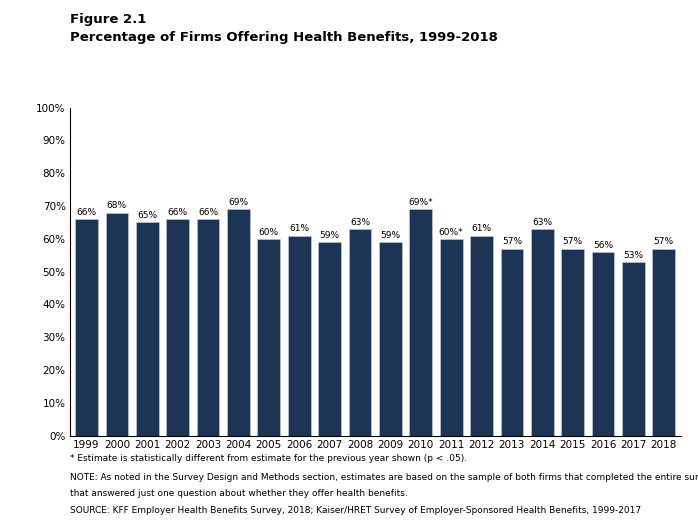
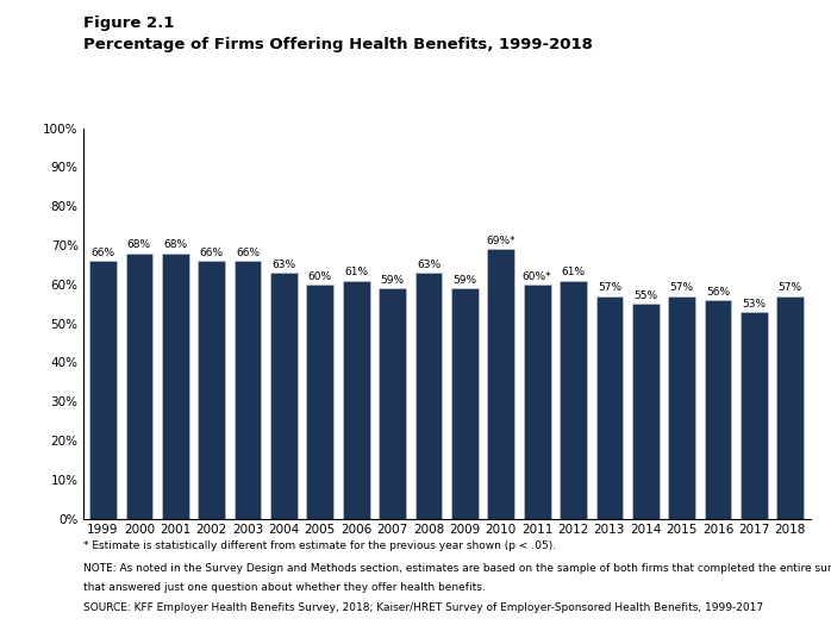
2001: 65% -> 68%
2004: 69% -> 63%
2014: 63% -> 55%
